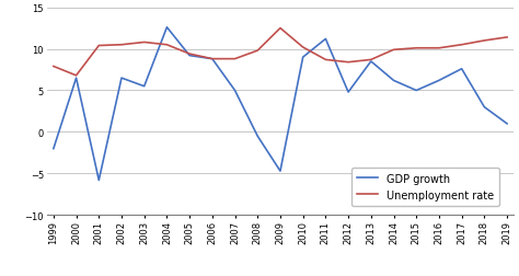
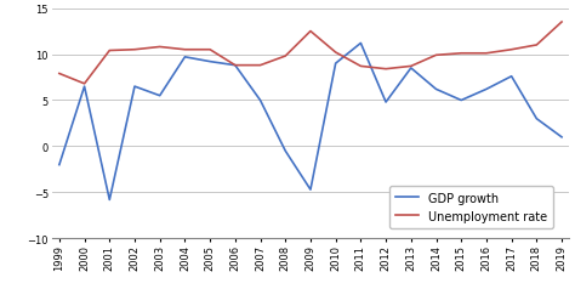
GDP growth/2004: 12.6 -> 9.7
Unemployment rate/2005: 9.4 -> 10.5
Unemployment rate/2019: 11.4 -> 13.5
